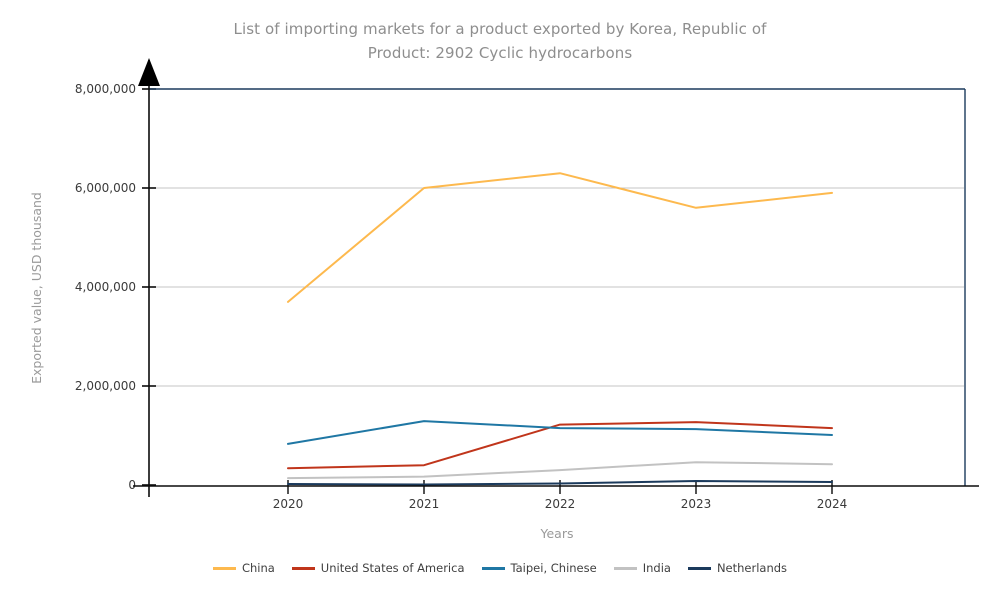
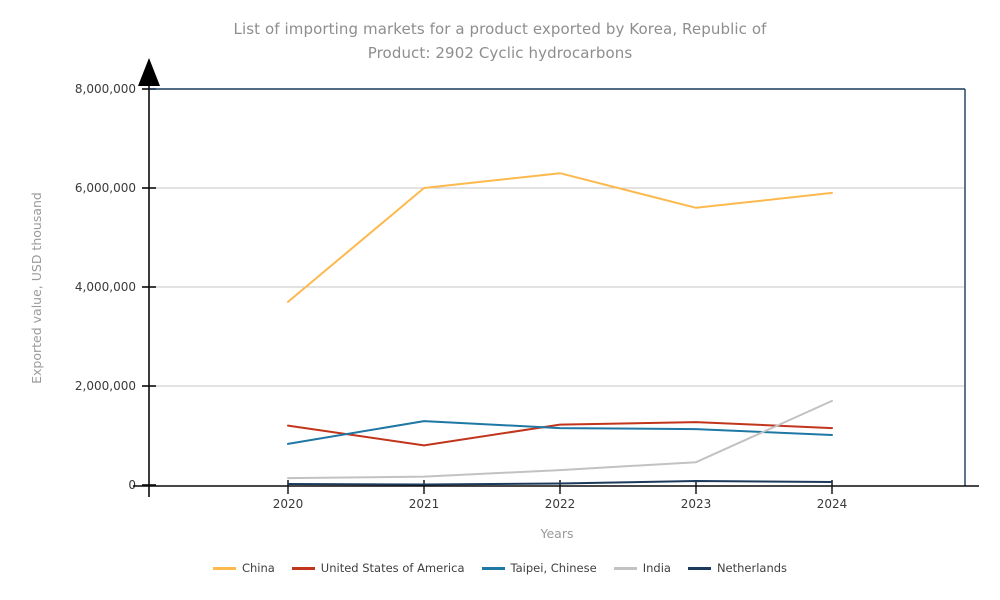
United States of America/2020: 300000 -> 1200000
United States of America/2021: 400000 -> 800000
India/2024: 400000 -> 1700000
